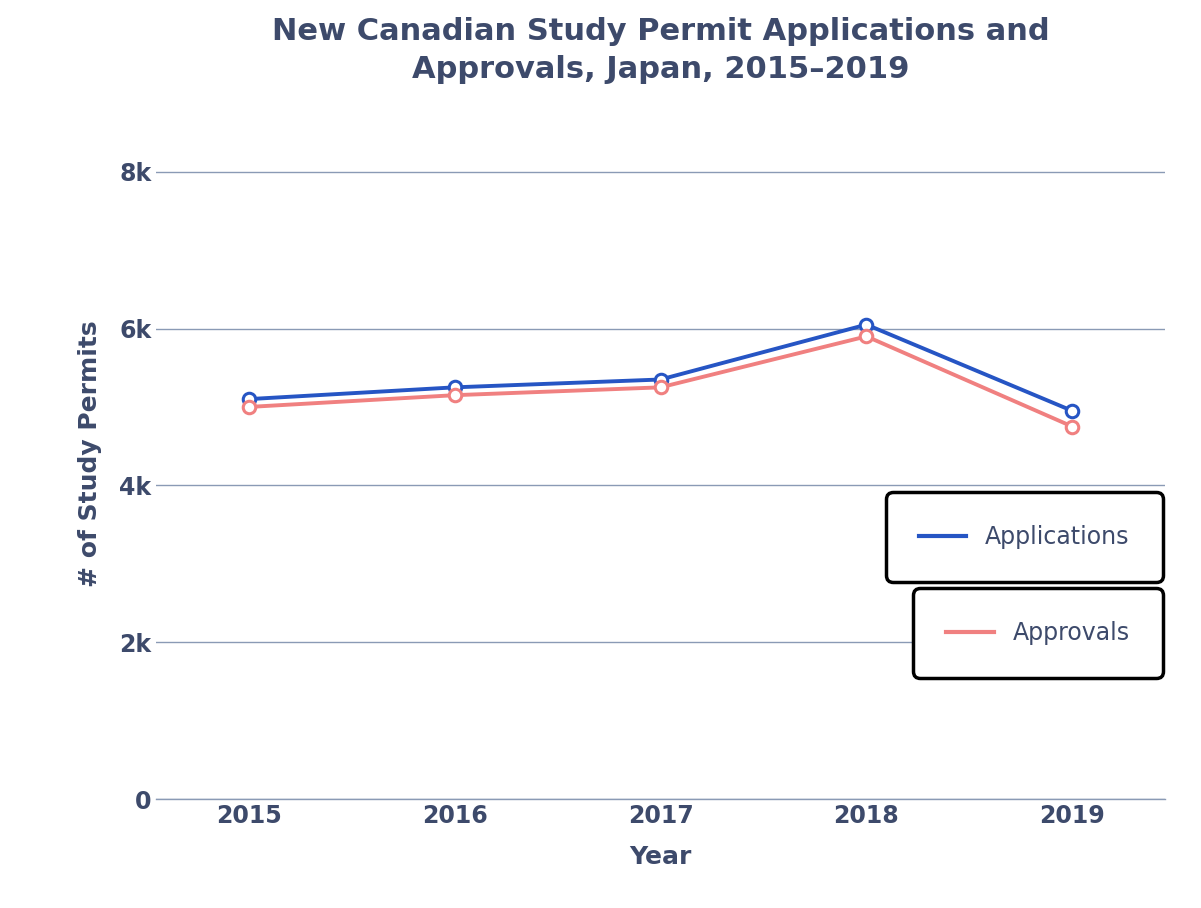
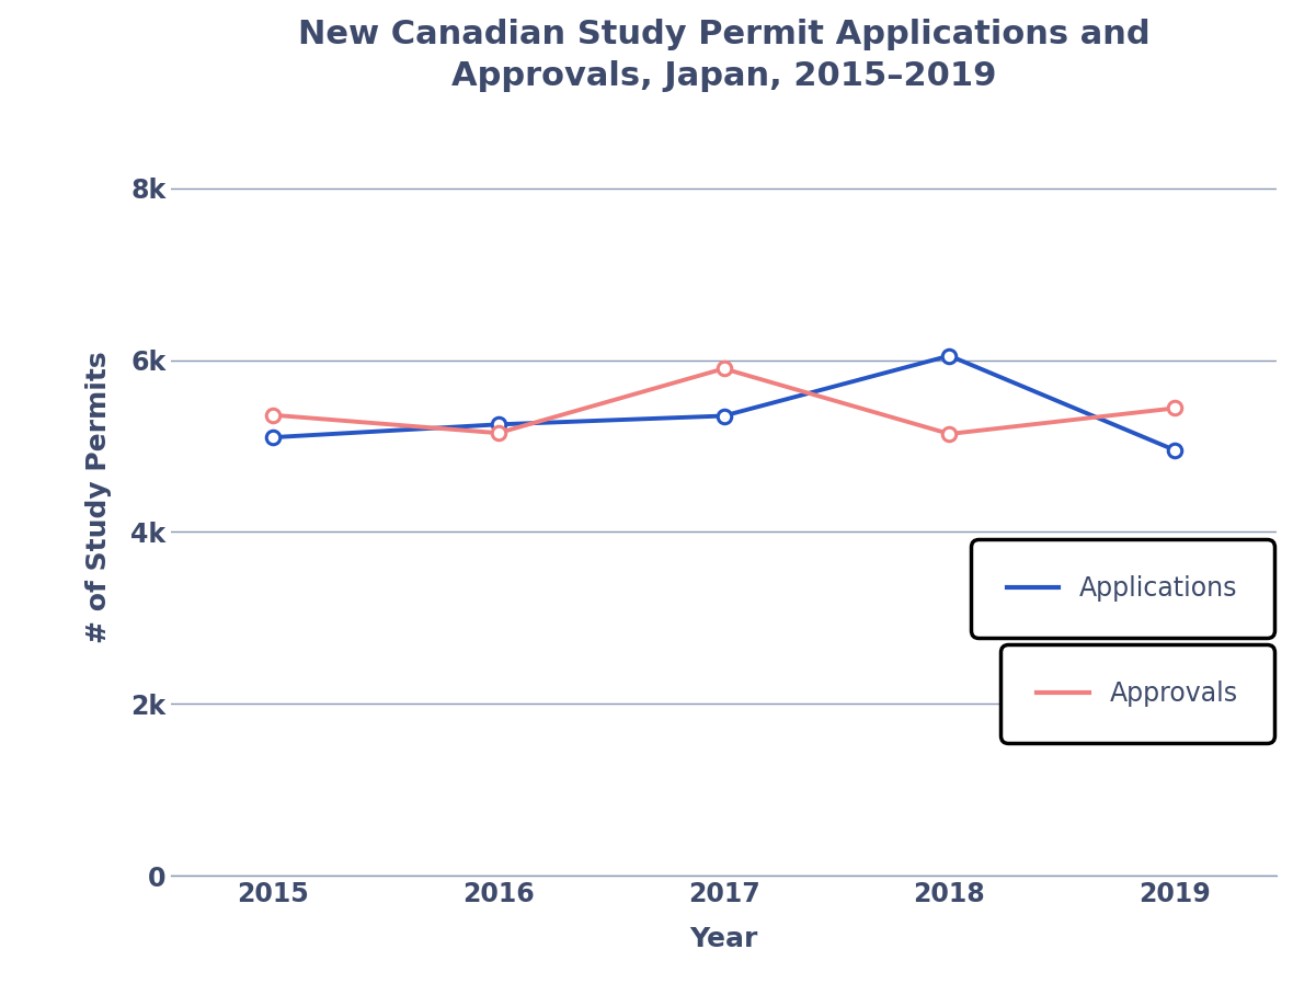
Approvals/2015: 5.00k -> 5.36k
Approvals/2017: 5.25k -> 5.90k
Approvals/2018: 5.90k -> 5.14k
Approvals/2019: 4.75k -> 5.44k
